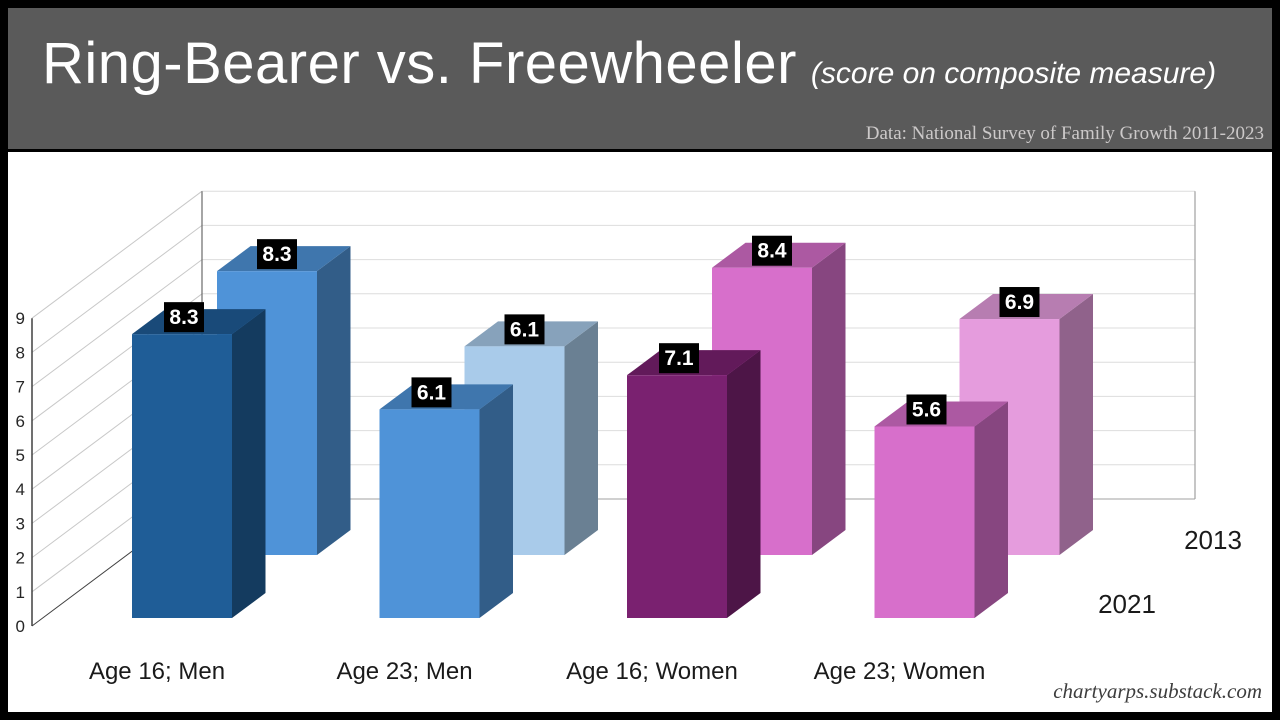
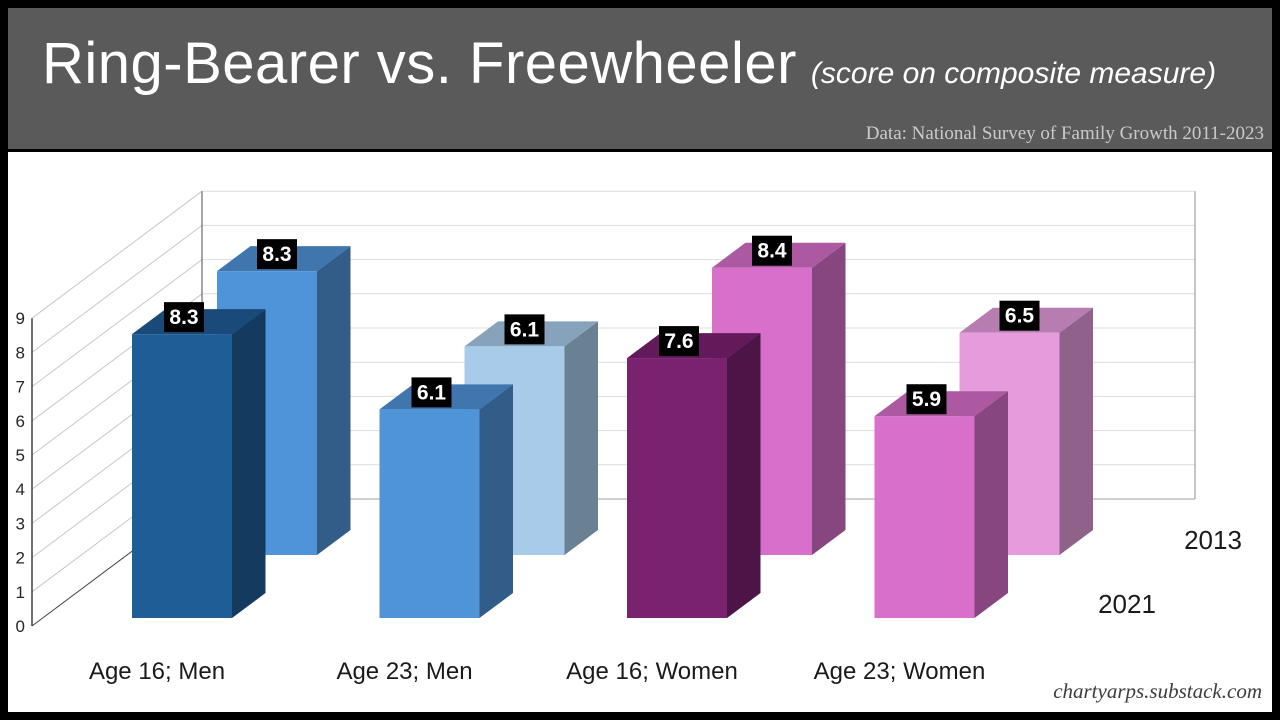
2021/Age 16; Women: 7.1 -> 7.6
2013/Age 23; Women: 6.9 -> 6.5
2021/Age 23; Women: 5.6 -> 5.9
